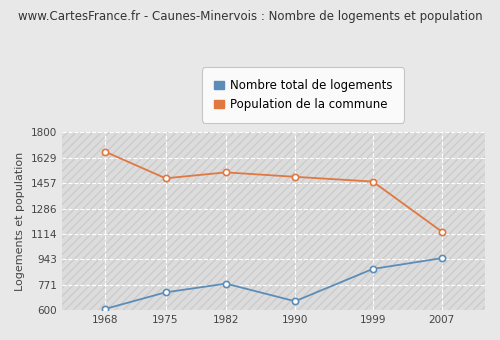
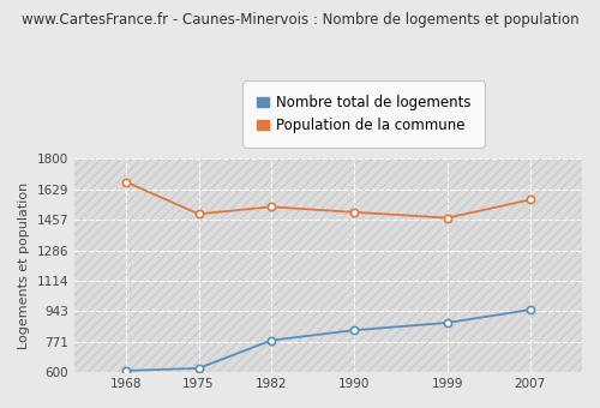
Nombre total de logements/1975: 720 -> 620
Nombre total de logements/1990: 660 -> 840
Population de la commune/2007: 1130 -> 1570
